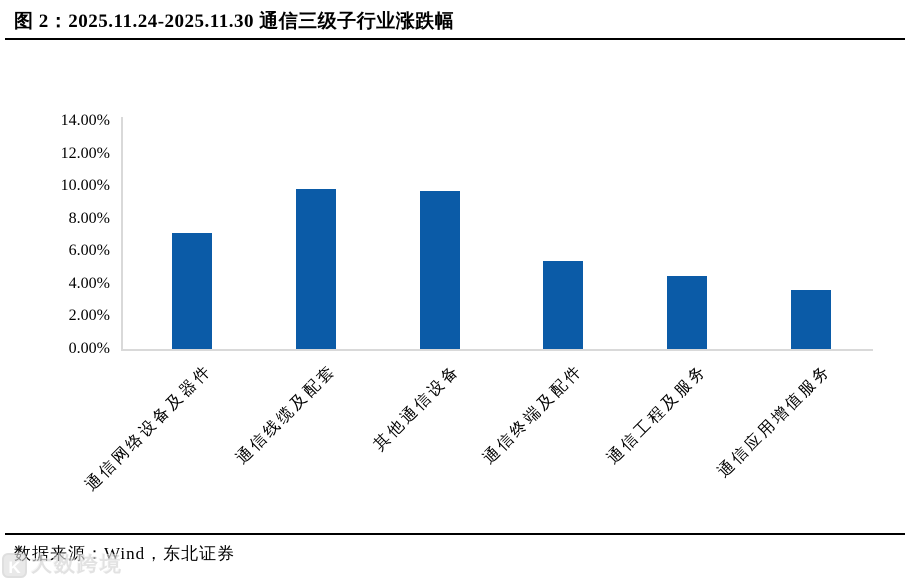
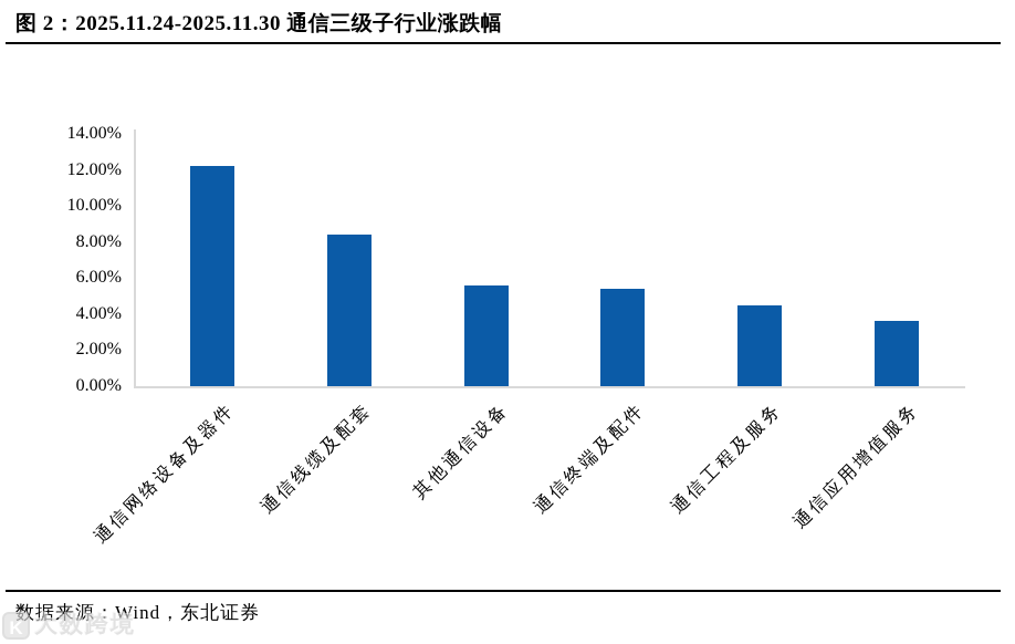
通信网络设备及器件: 7.1% -> 12.2%
通信线缆及配套: 9.8% -> 8.4%
其他通信设备: 9.7% -> 5.6%
